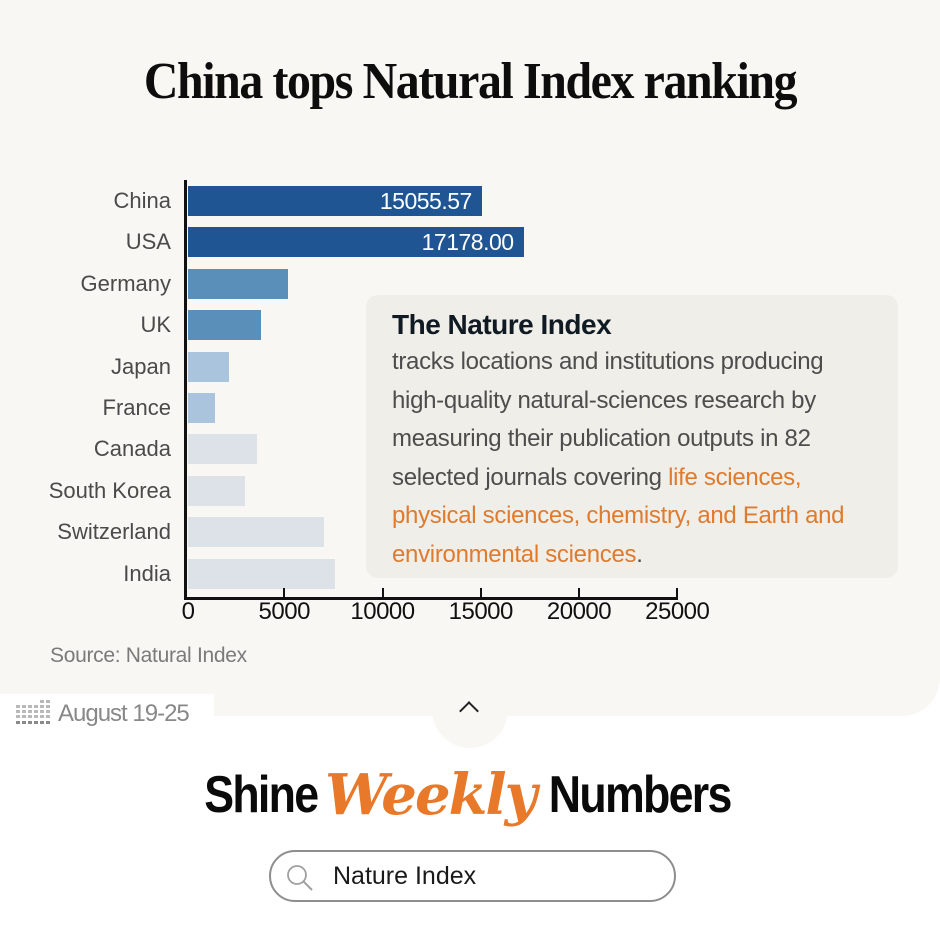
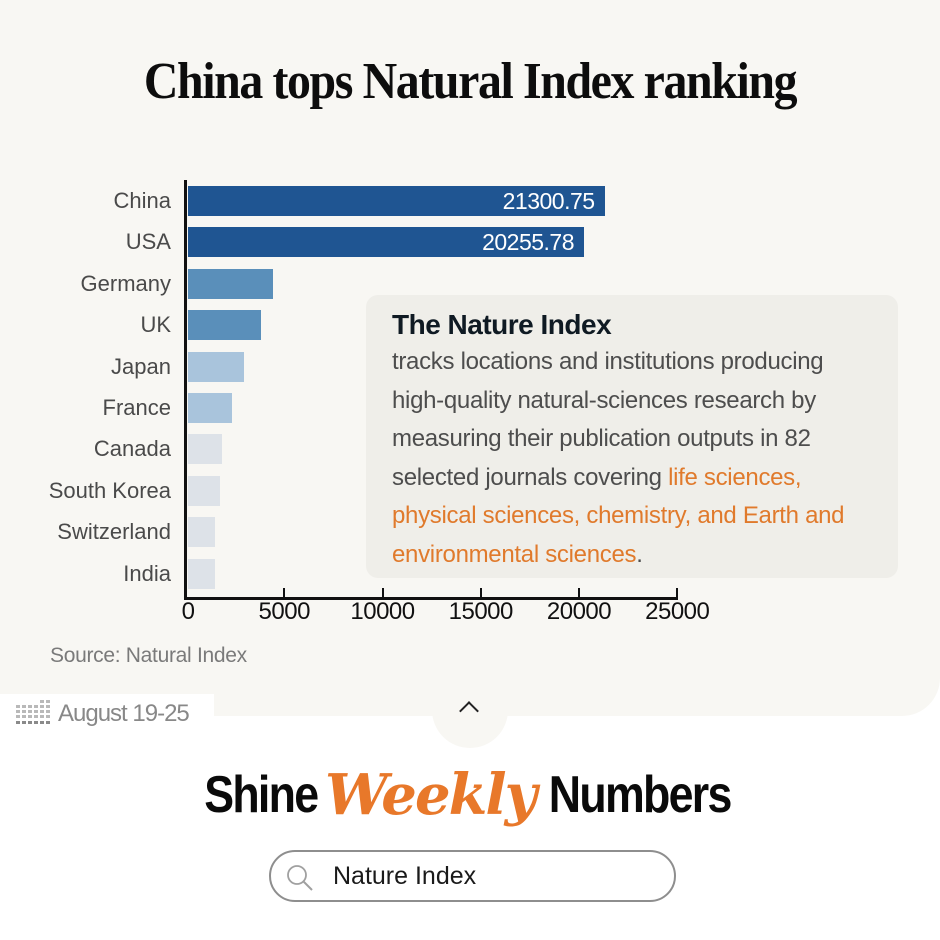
China: 15055.57 -> 21300.75
USA: 17178.00 -> 20255.78
Germany: 5200 -> 4400
Japan: 2200 -> 3000
France: 1500 -> 2300
Canada: 3600 -> 1800
South Korea: 3000 -> 1700
Switzerland: 7000 -> 1500
India: 7600 -> 1500
